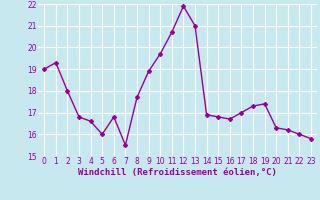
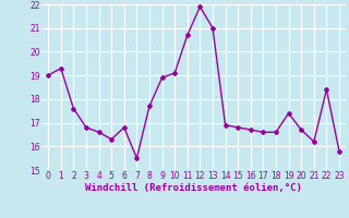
2: 18.0 -> 17.6
5: 16.0 -> 16.3
10: 19.7 -> 19.1
17: 17.0 -> 16.6
18: 17.3 -> 16.6
20: 16.3 -> 16.7
22: 16.0 -> 18.4
